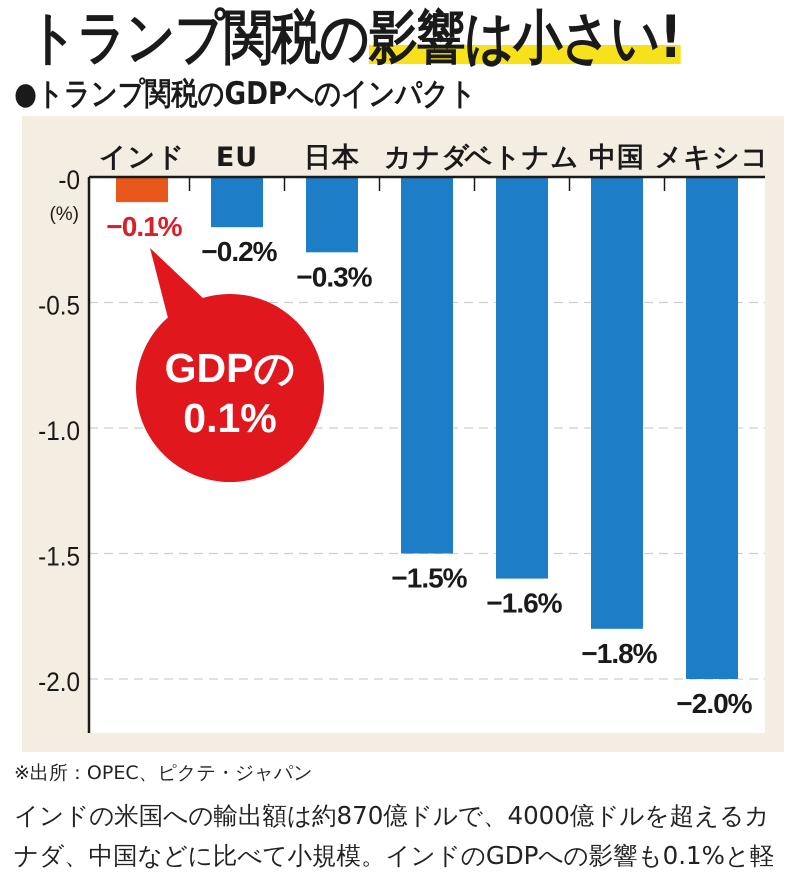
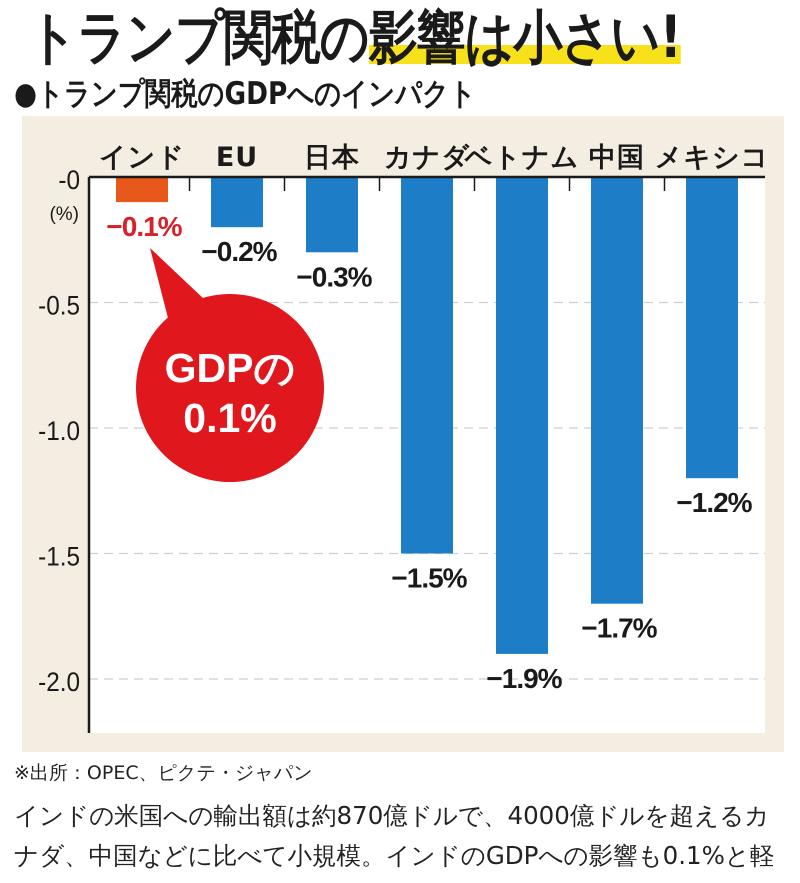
ベトナム: −1.6% -> −1.9%
中国: −1.8% -> −1.7%
メキシコ: −2.0% -> −1.2%
